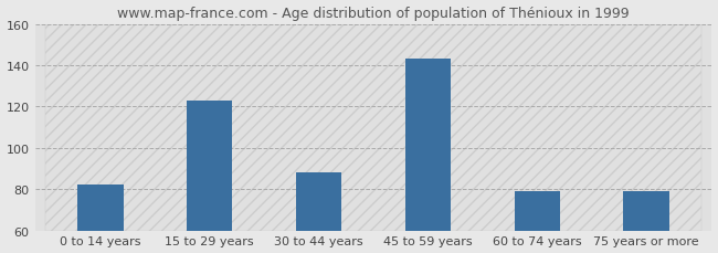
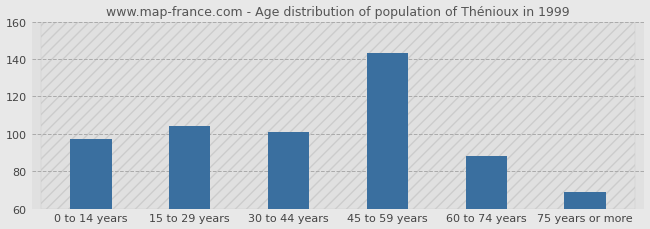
0 to 14 years: 82 -> 97
15 to 29 years: 123 -> 104
30 to 44 years: 88 -> 101
60 to 74 years: 79 -> 88
75 years or more: 79 -> 69
